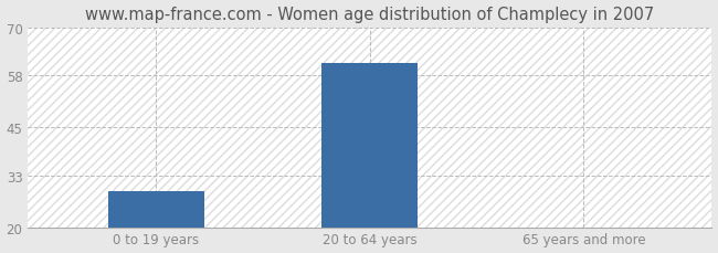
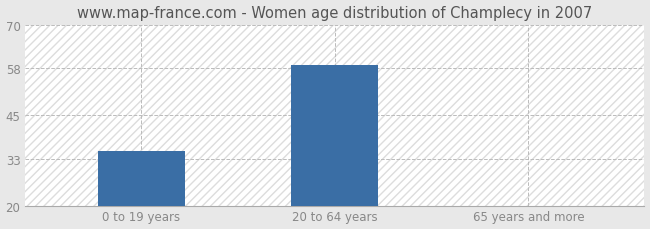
0 to 19 years: 29 -> 35
20 to 64 years: 61 -> 59
